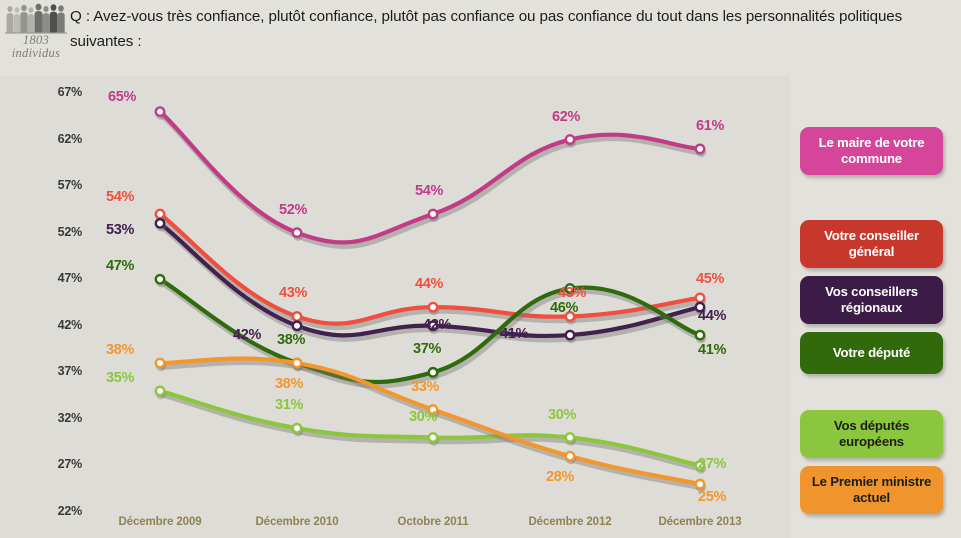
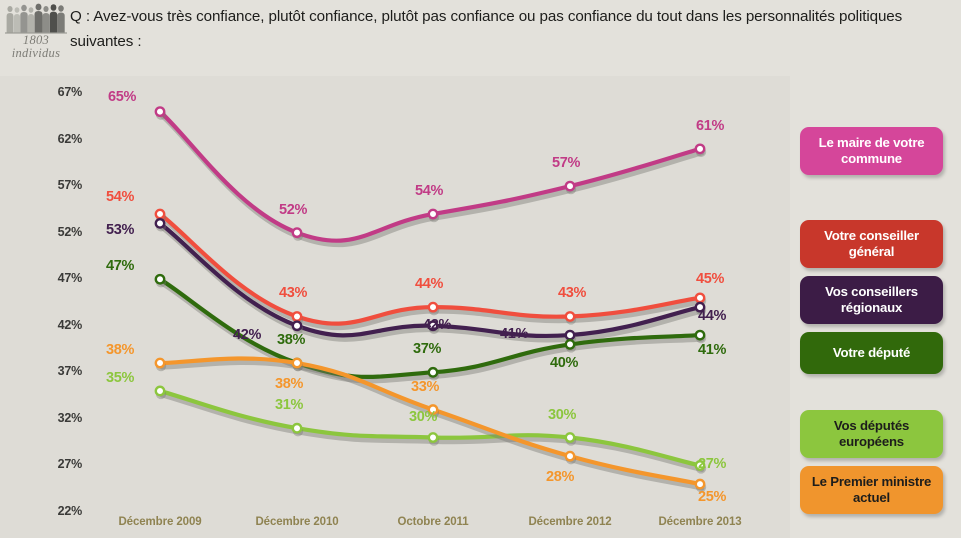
Le maire de votre commune/Décembre 2012: 62% -> 57%
Votre député/Décembre 2012: 46% -> 40%
